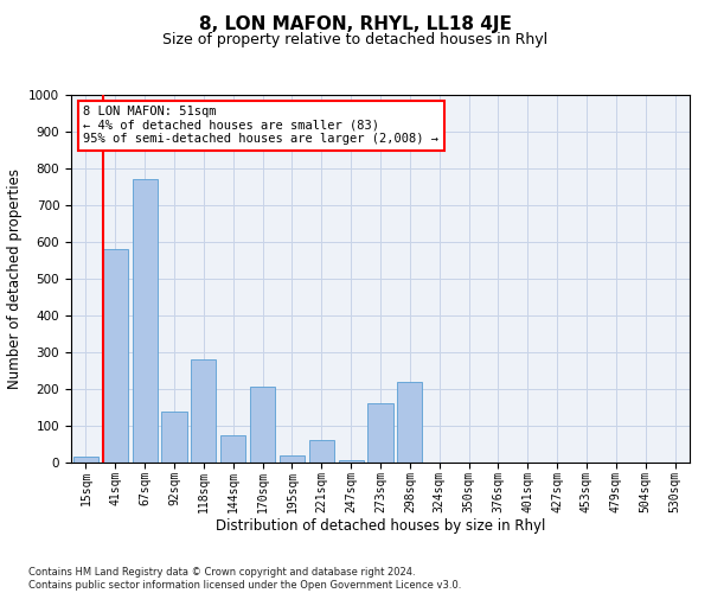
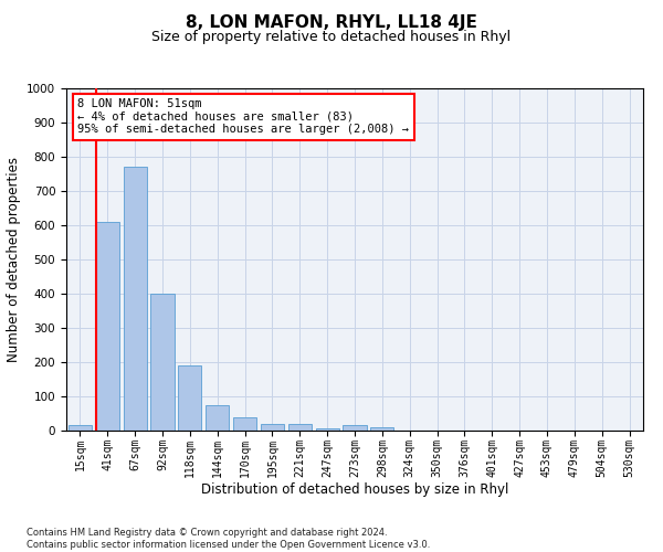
41sqm: 580 -> 610
92sqm: 140 -> 400
118sqm: 280 -> 190
170sqm: 205 -> 40
221sqm: 60 -> 18
273sqm: 160 -> 15
298sqm: 220 -> 10
